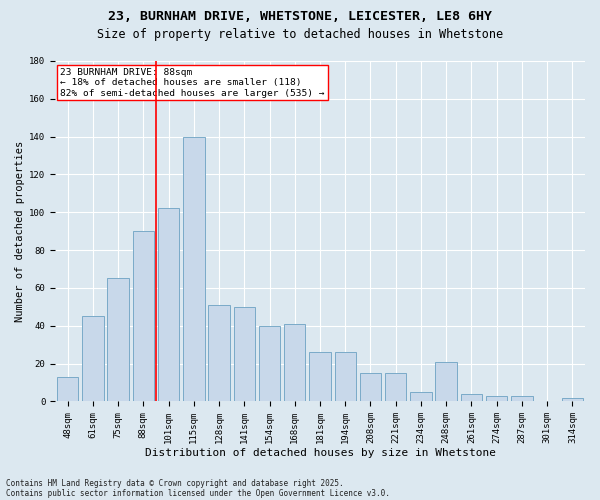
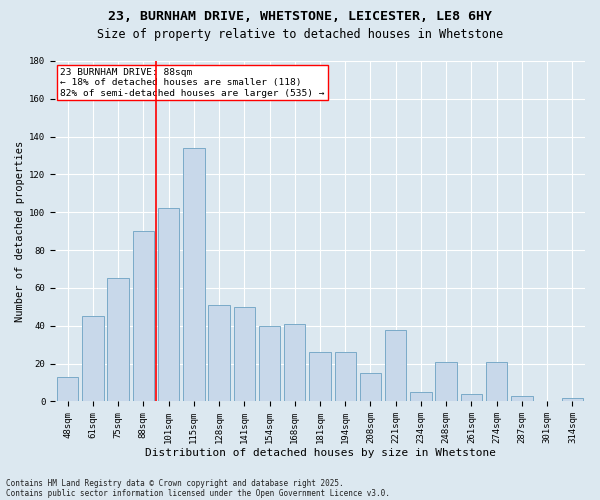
115sqm: 140 -> 134
221sqm: 15 -> 38
274sqm: 3 -> 21
